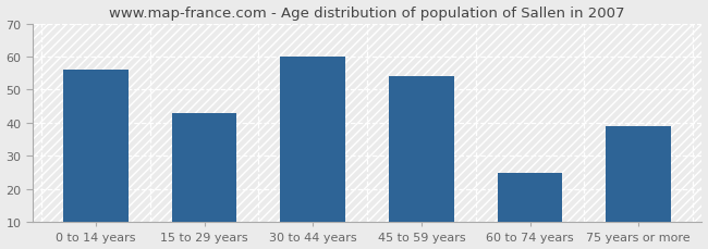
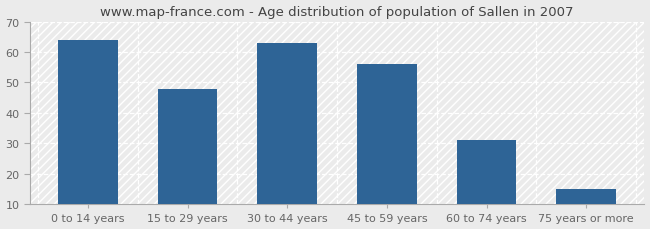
0 to 14 years: 56 -> 64
15 to 29 years: 43 -> 48
30 to 44 years: 60 -> 63
45 to 59 years: 54 -> 56
60 to 74 years: 25 -> 31
75 years or more: 39 -> 15
